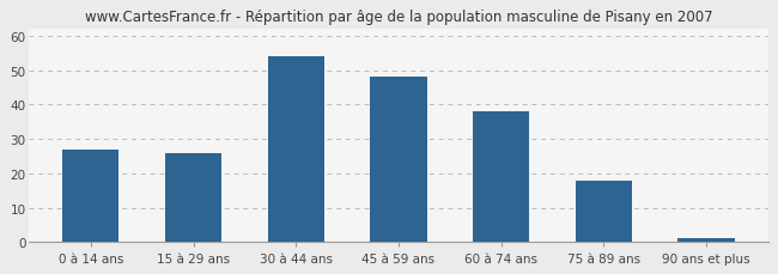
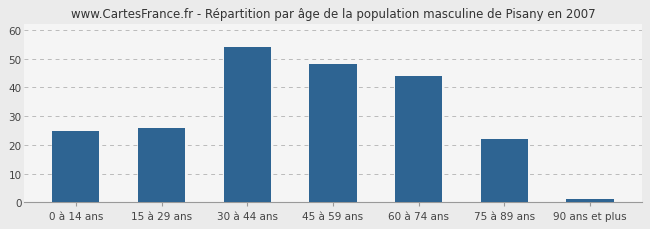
0 à 14 ans: 27 -> 25
60 à 74 ans: 38 -> 44
75 à 89 ans: 18 -> 22
